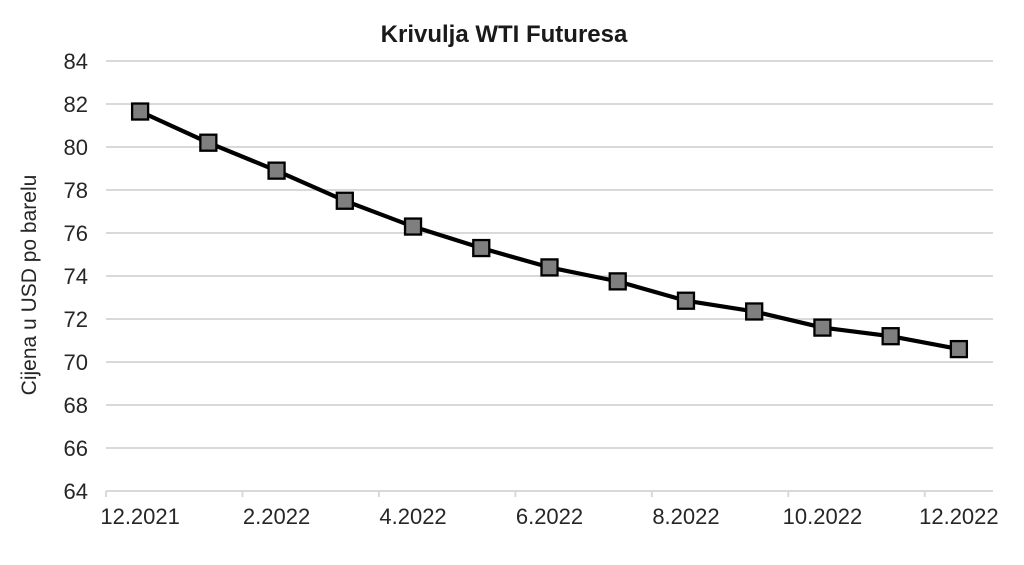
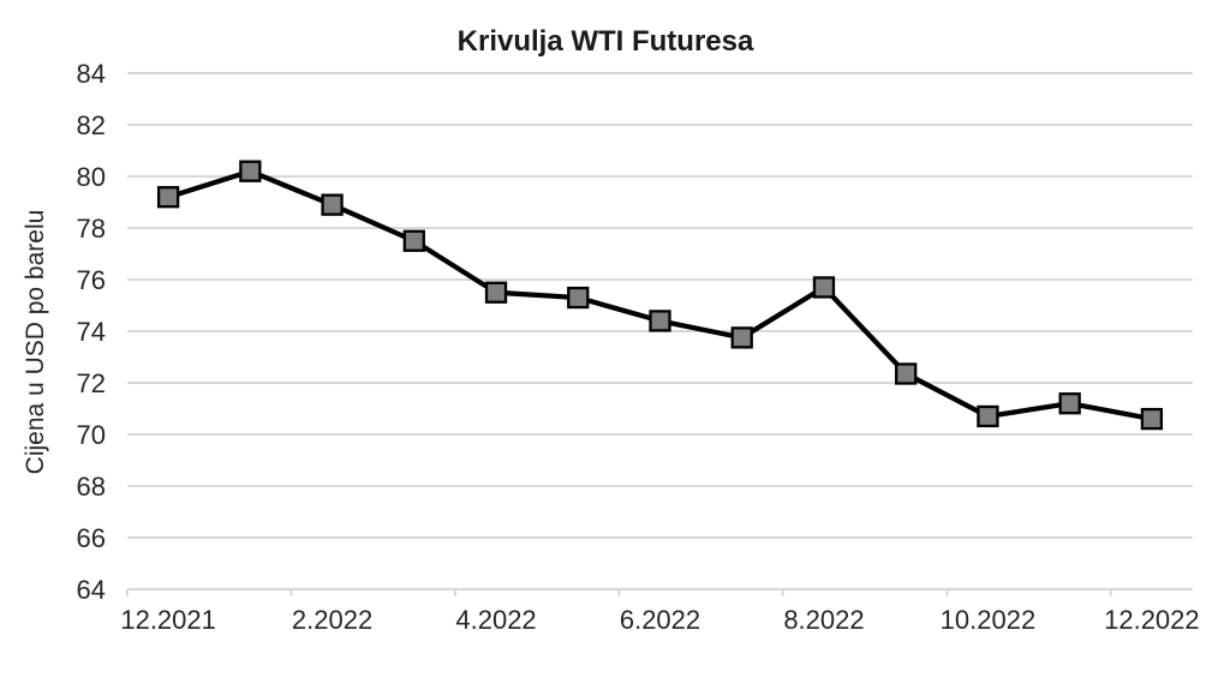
12.2021: 81.7 -> 79.2
4.2022: 76.3 -> 75.5
8.2022: 72.8 -> 75.7
10.2022: 71.6 -> 70.7
